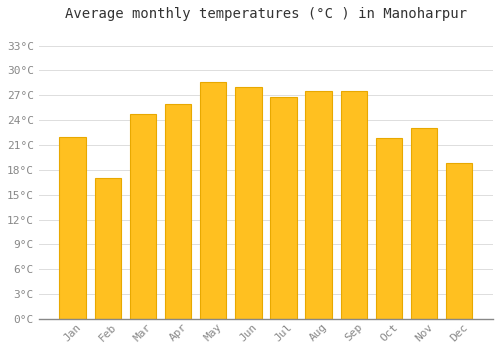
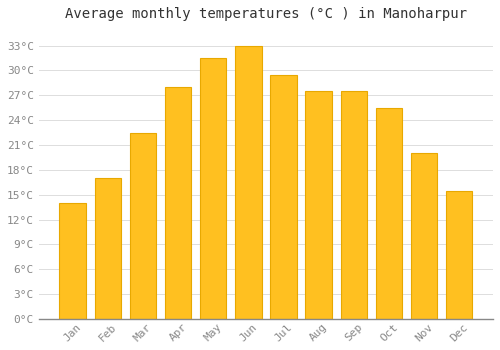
Jan: 22.0°C -> 14.0°C
Mar: 24.8°C -> 22.5°C
Apr: 26.0°C -> 28.0°C
May: 28.6°C -> 31.5°C
Jun: 28.0°C -> 33.0°C
Jul: 26.8°C -> 29.5°C
Oct: 21.8°C -> 25.5°C
Nov: 23.0°C -> 20.0°C
Dec: 18.8°C -> 15.5°C
